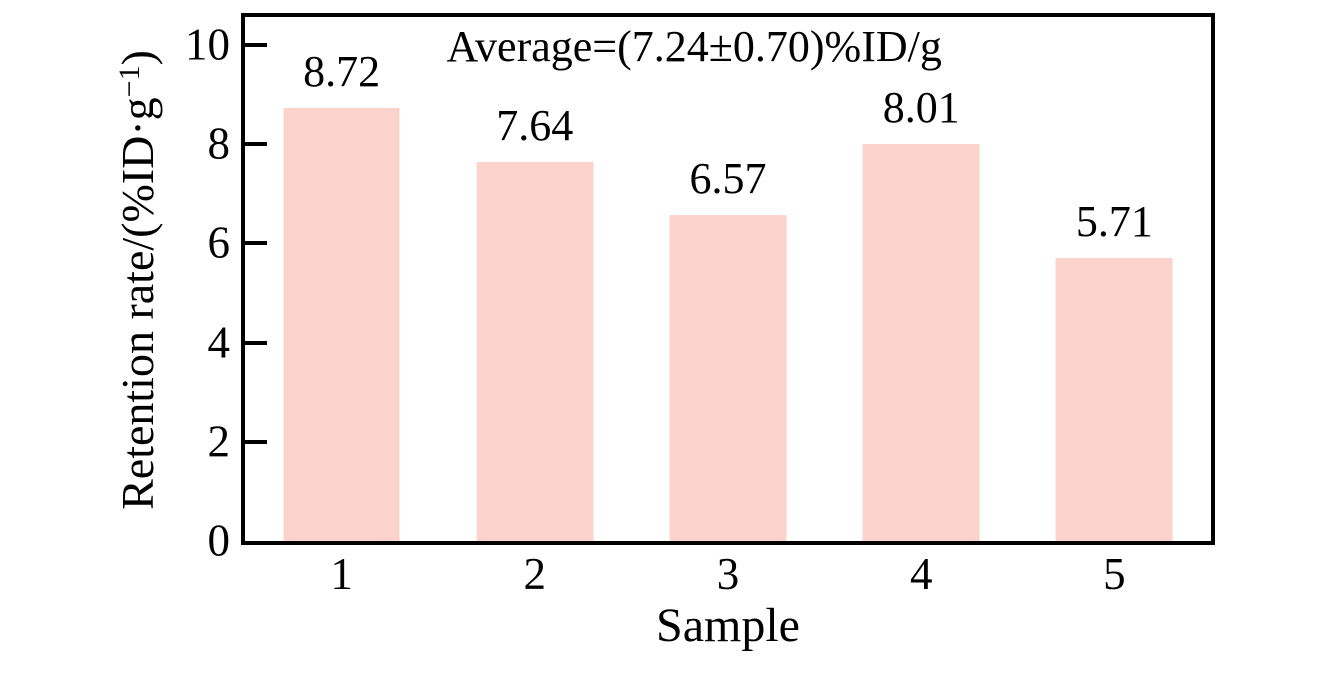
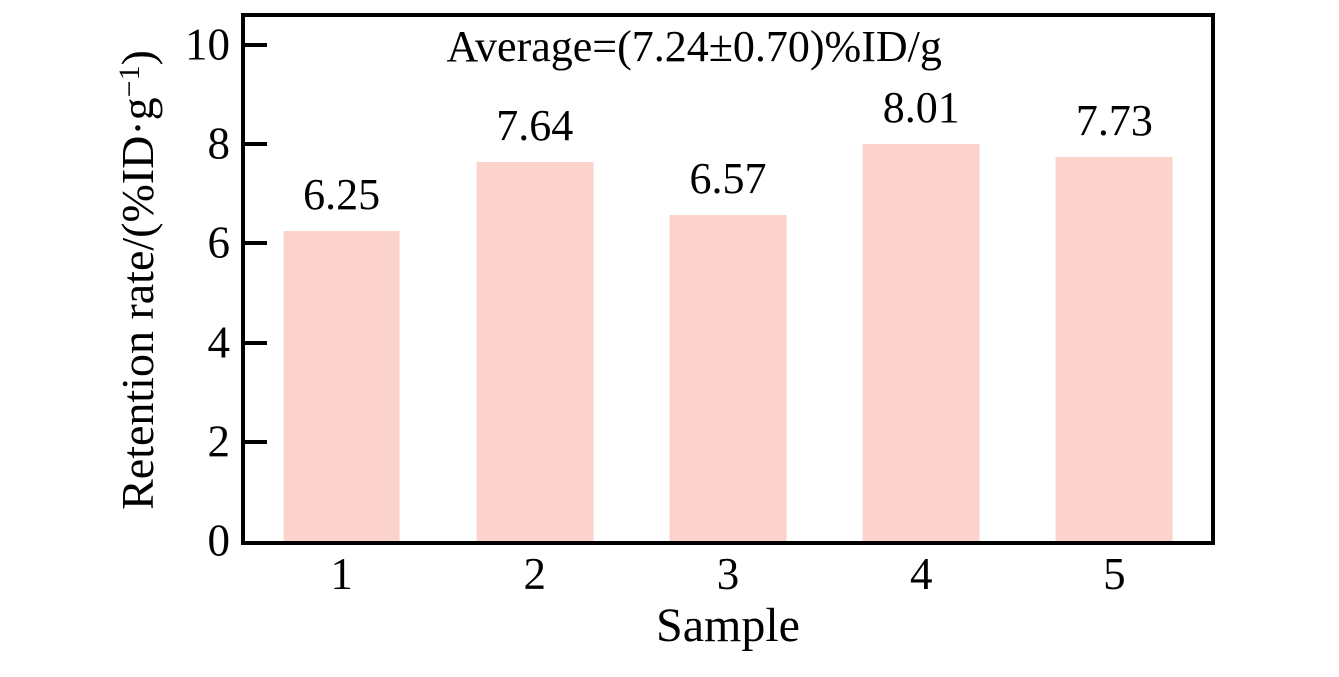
1: 8.72 -> 6.25
5: 5.71 -> 7.73
